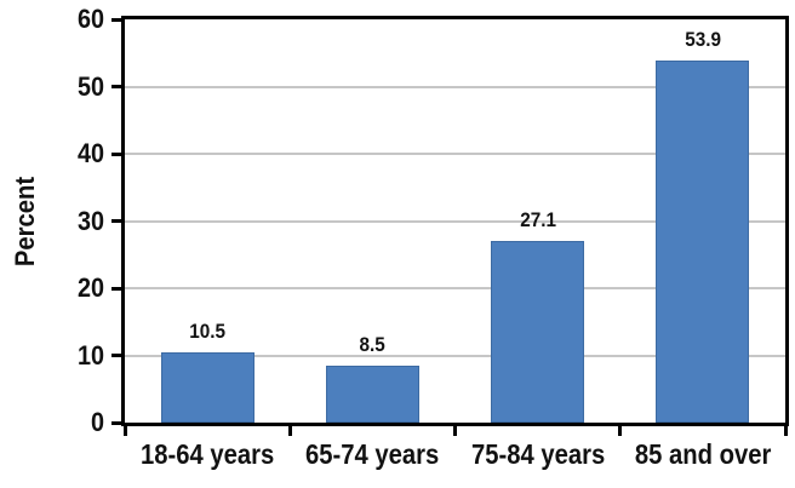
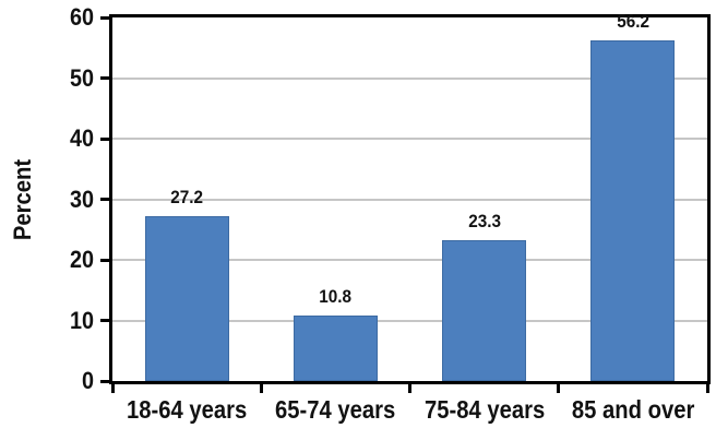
18-64 years: 10.5 -> 27.2
65-74 years: 8.5 -> 10.8
75-84 years: 27.1 -> 23.3
85 and over: 53.9 -> 56.2
